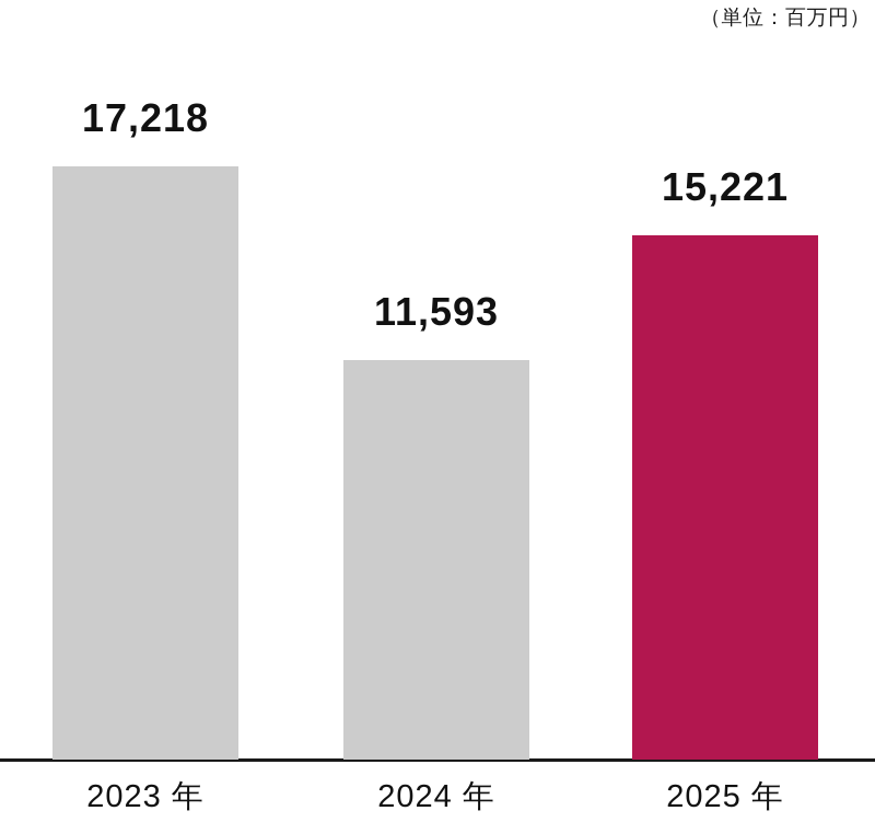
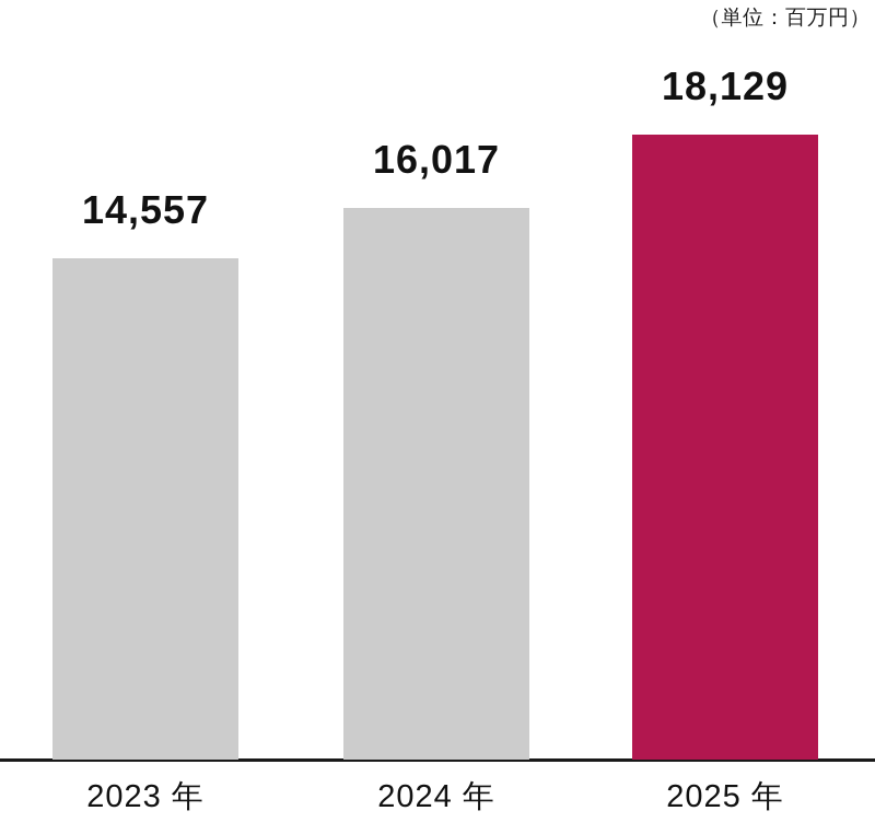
2023 年: 17,218 -> 14,557
2024 年: 11,593 -> 16,017
2025 年: 15,221 -> 18,129
